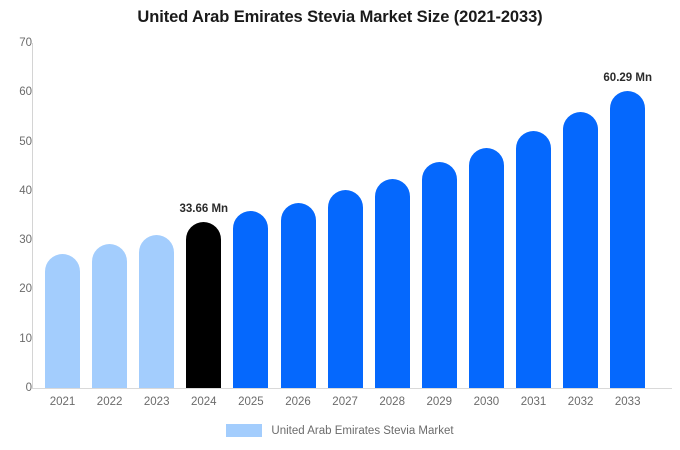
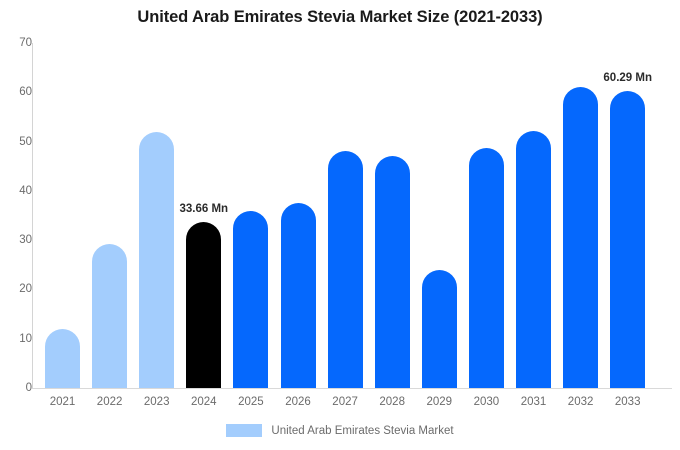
2021: 27 -> 12
2023: 31 -> 52
2027: 40 -> 48
2028: 42 -> 47
2029: 46 -> 24
2032: 56 -> 61
